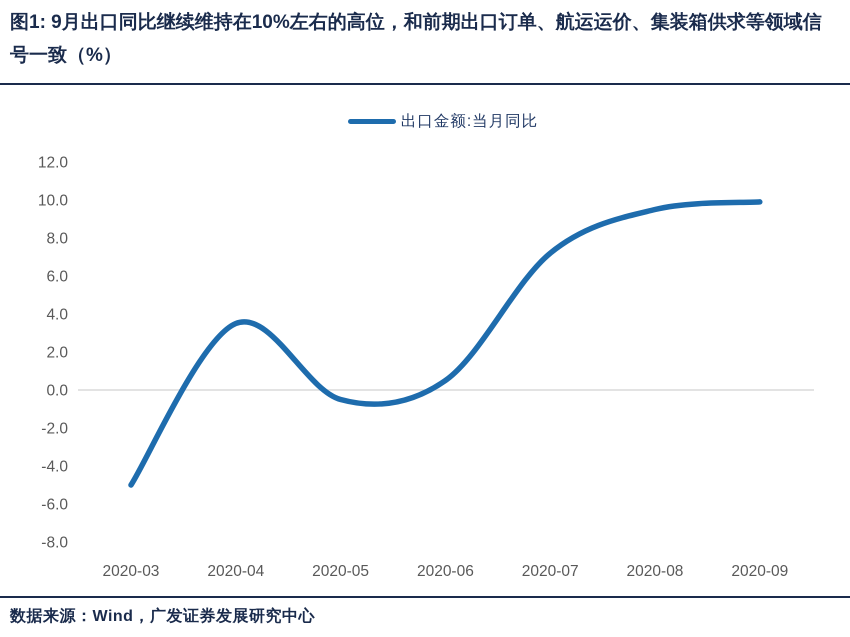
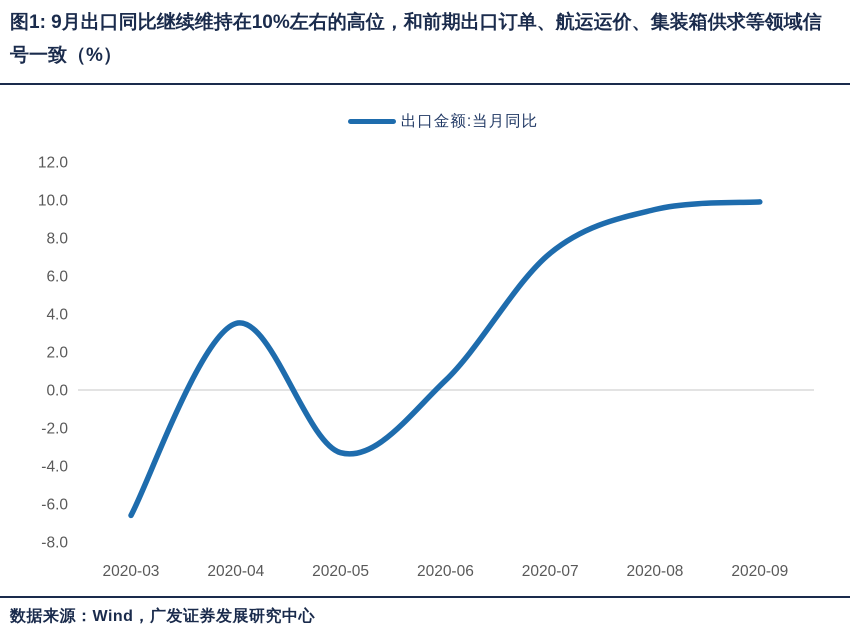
2020-03: -5.0 -> -6.6
2020-05: -0.5 -> -3.3
